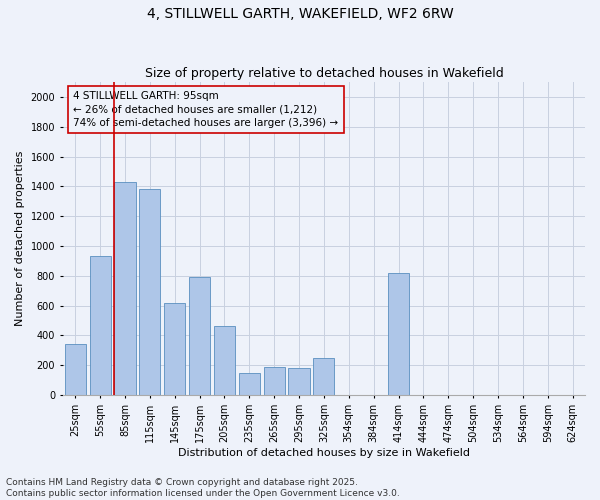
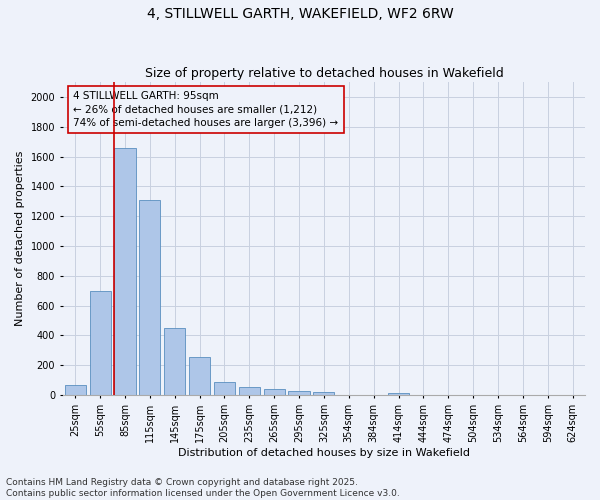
25sqm: 340 -> 60
55sqm: 930 -> 700
85sqm: 1430 -> 1660
115sqm: 1380 -> 1310
145sqm: 620 -> 450
175sqm: 790 -> 260
205sqm: 460 -> 90
235sqm: 150 -> 60
265sqm: 190 -> 40
295sqm: 180 -> 30
325sqm: 250 -> 20
414sqm: 820 -> 20
